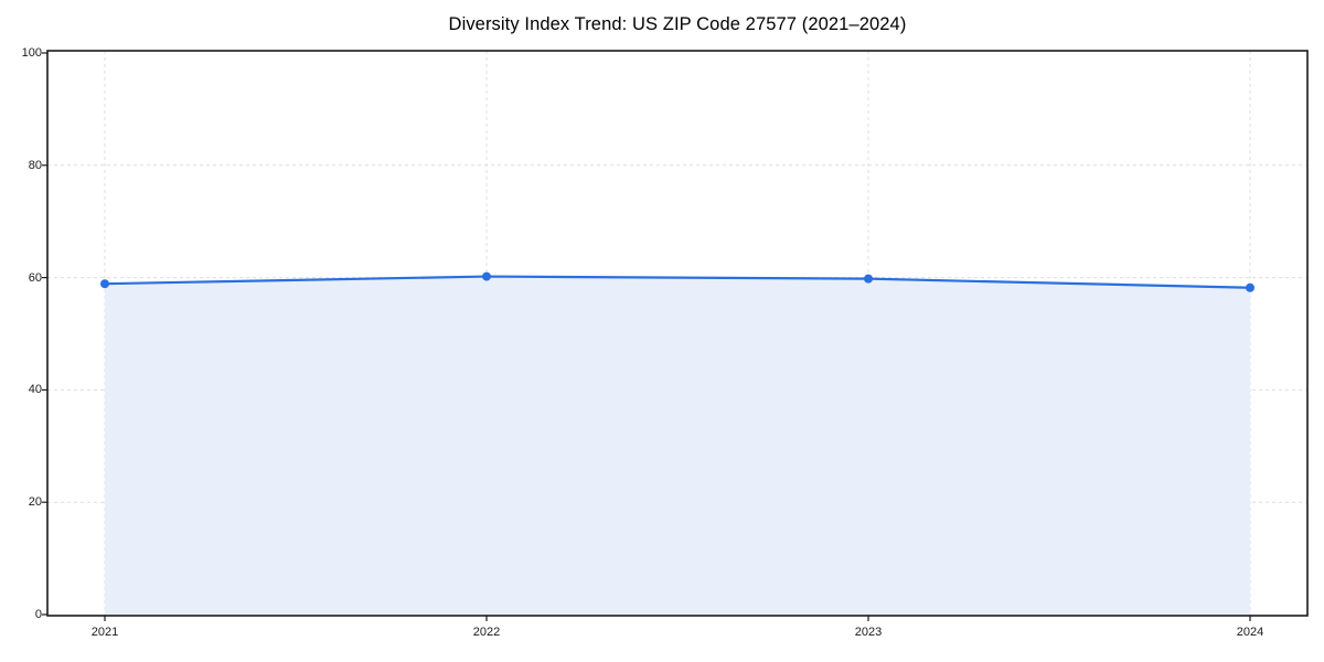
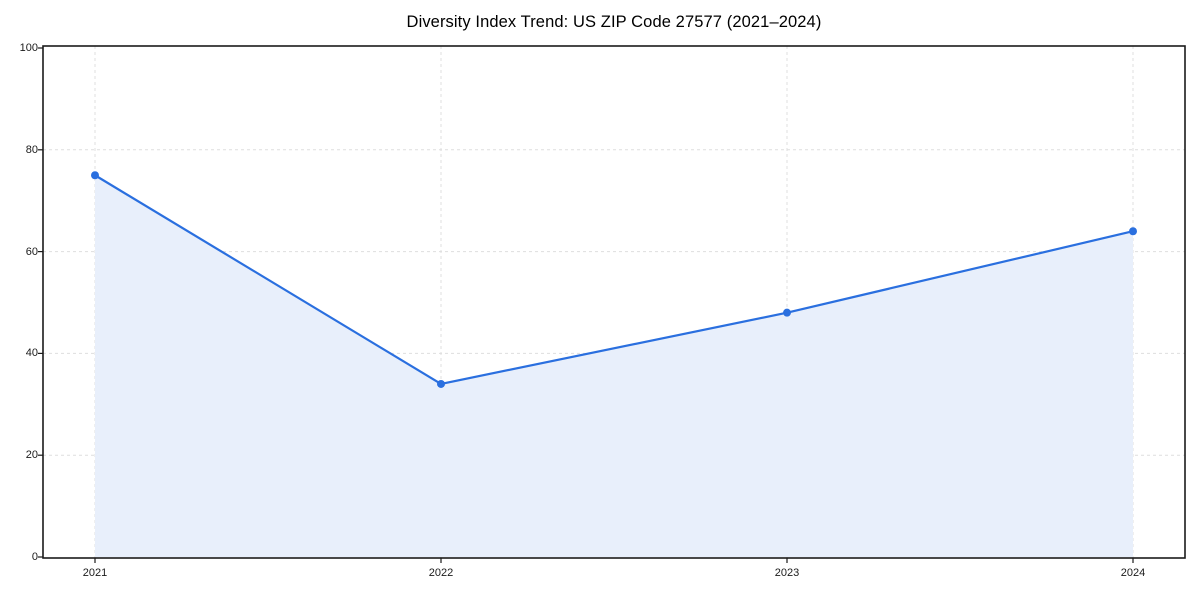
2021: 59 -> 75
2022: 60 -> 34
2023: 60 -> 48
2024: 58 -> 64
